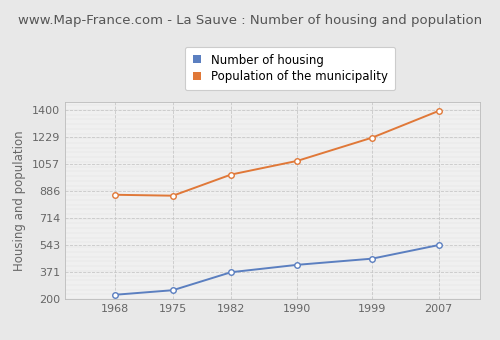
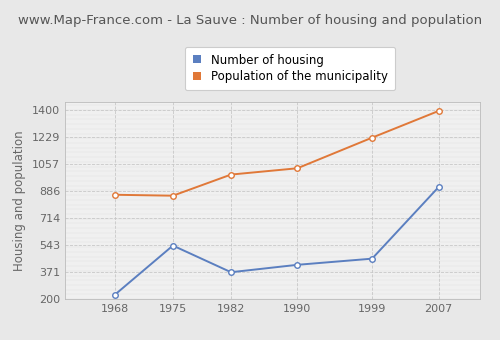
Number of housing/1975: 260 -> 540
Population of the municipality/1990: 1080 -> 1030
Number of housing/2007: 540 -> 910
